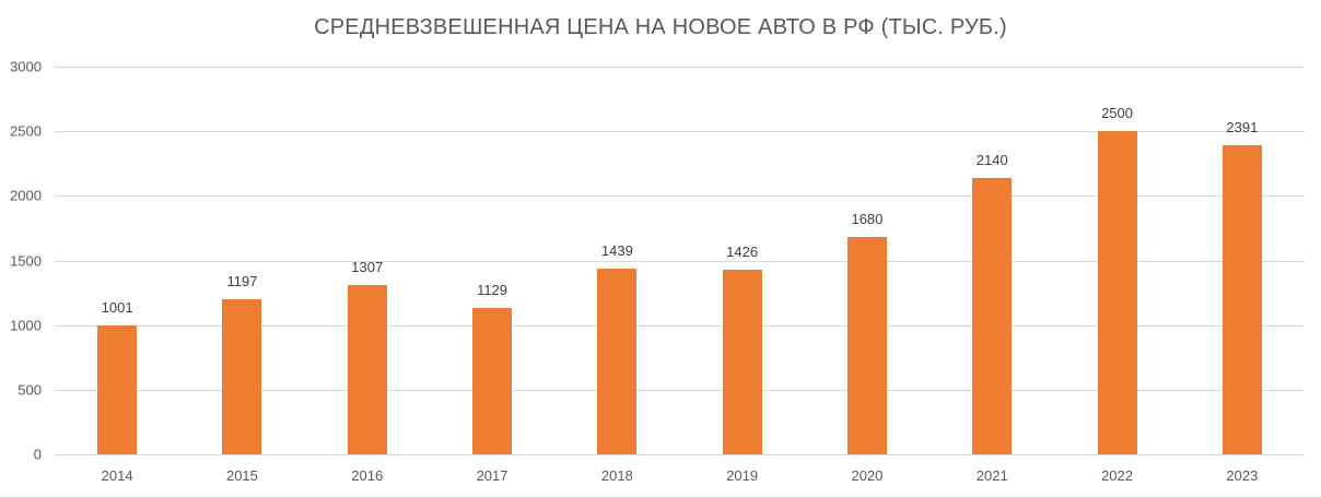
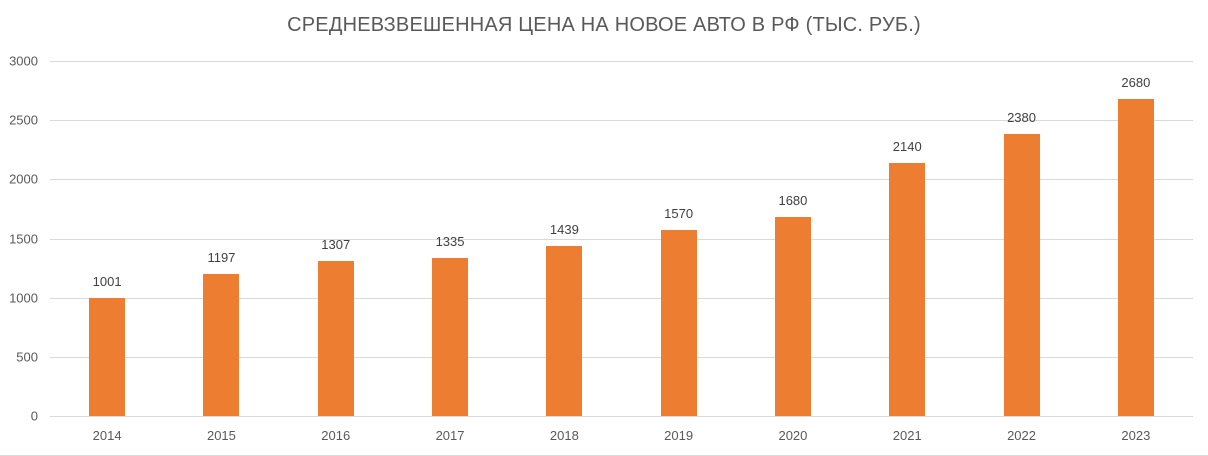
2017: 1129 -> 1335
2019: 1426 -> 1570
2022: 2500 -> 2380
2023: 2391 -> 2680
